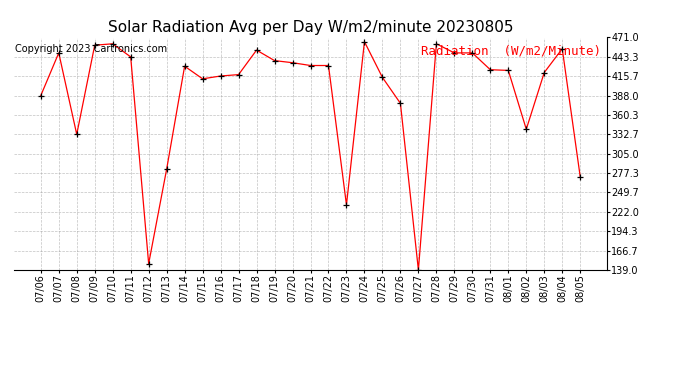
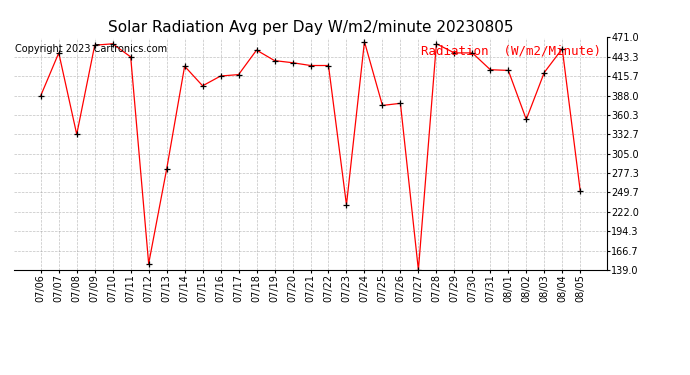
07/15: 412 -> 402
07/25: 414 -> 374
08/02: 340 -> 354
08/05: 272 -> 252
